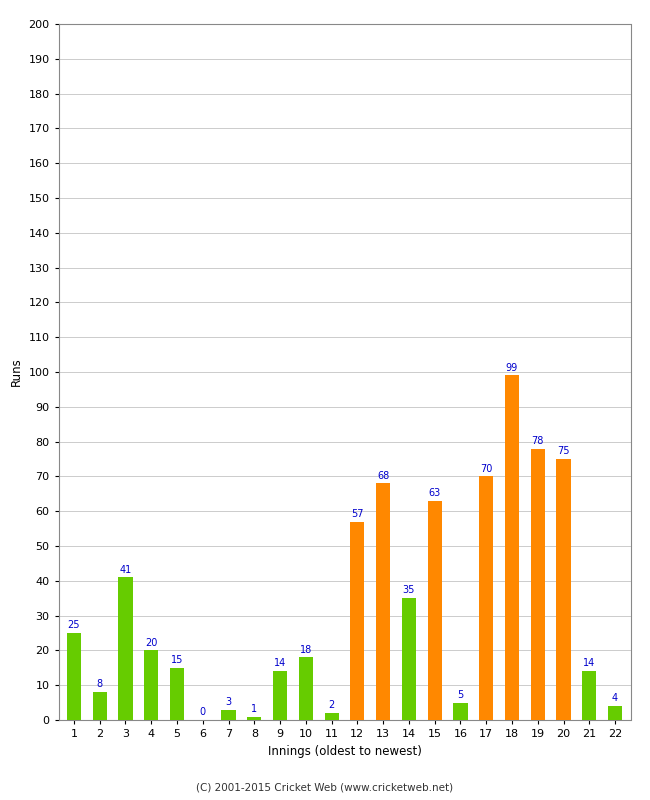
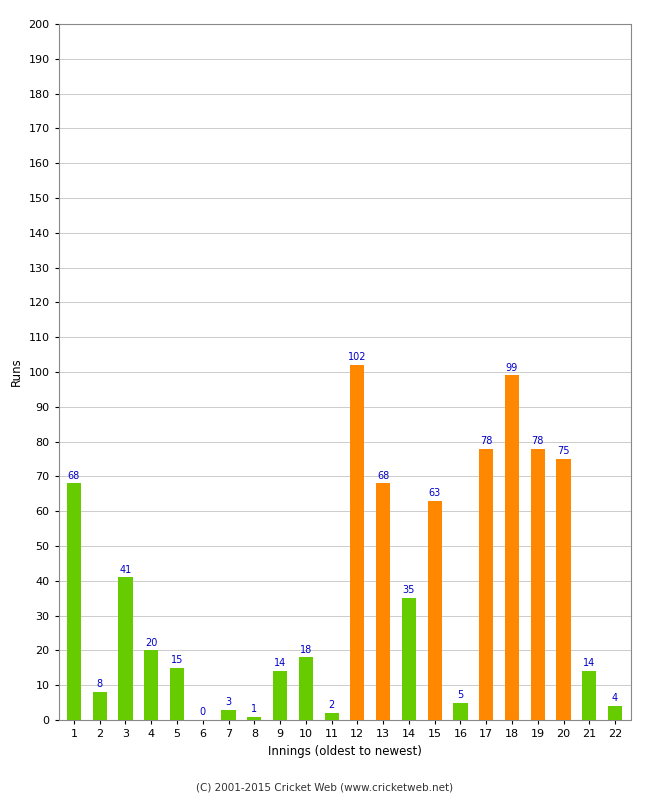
1: 25 -> 68
12: 57 -> 102
17: 70 -> 78
